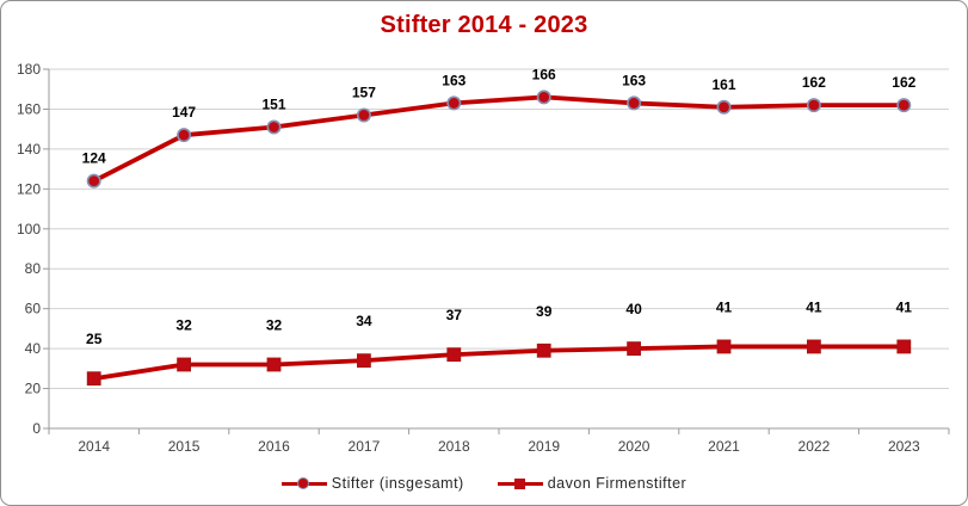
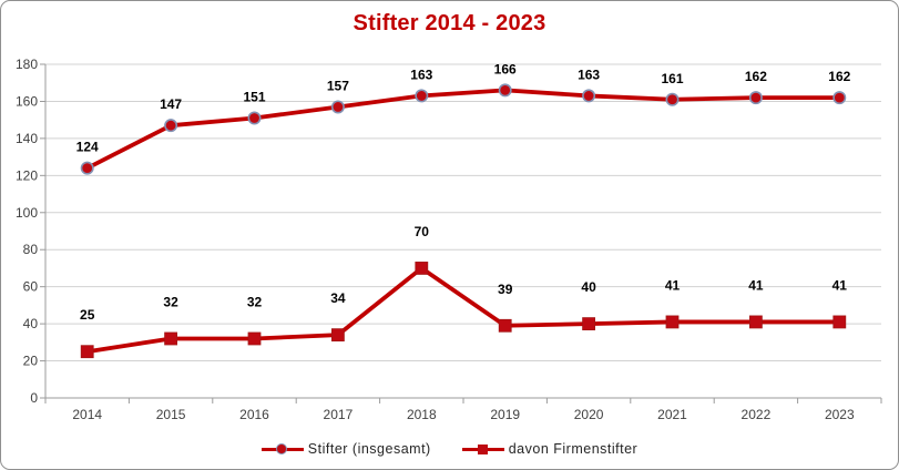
davon Firmenstifter/2018: 37 -> 70
